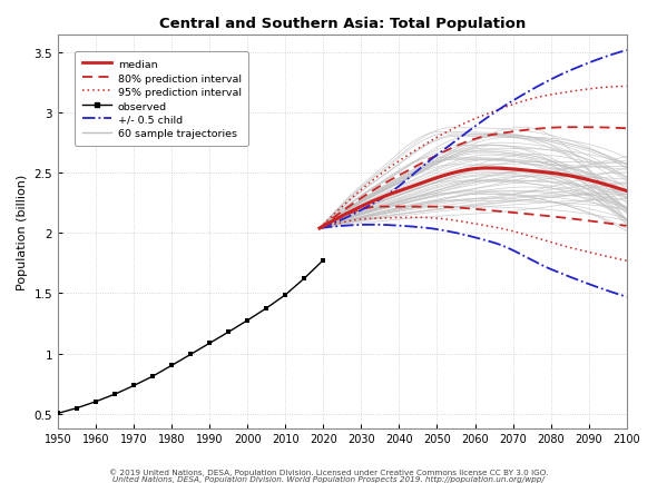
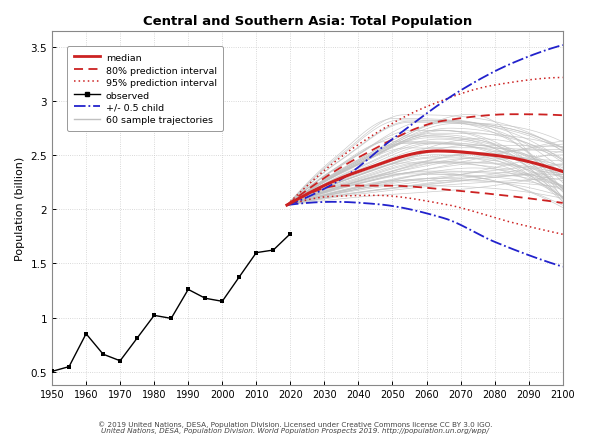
observed/1960: 0.60 -> 0.85
observed/1970: 0.73 -> 0.60
observed/1980: 0.90 -> 1.02
observed/1990: 1.08 -> 1.26
observed/2000: 1.27 -> 1.15
observed/2010: 1.49 -> 1.60
